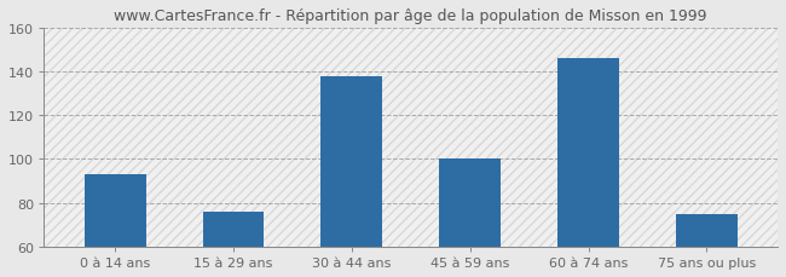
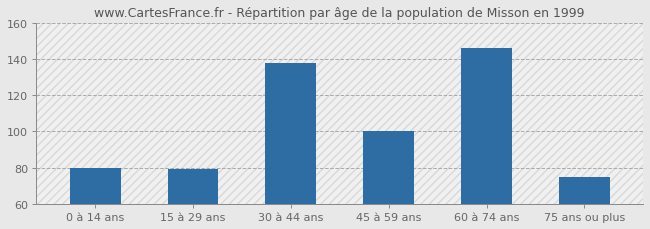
0 à 14 ans: 93 -> 80
15 à 29 ans: 76 -> 79
